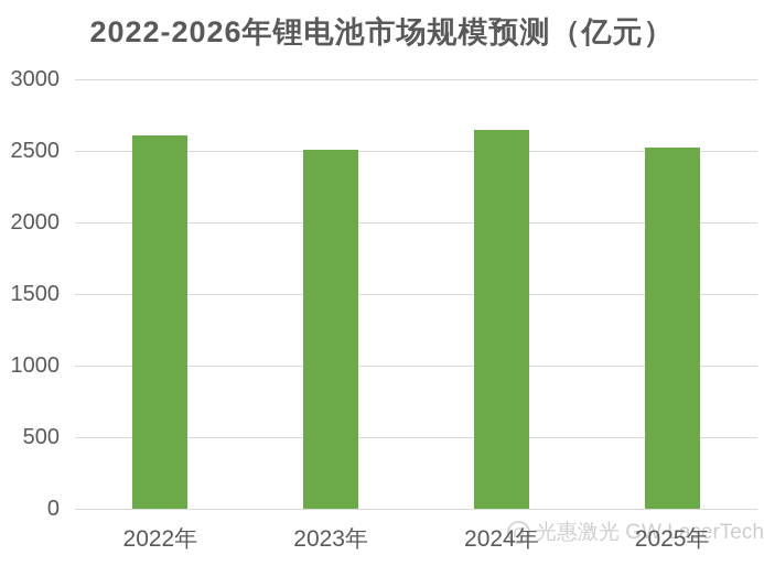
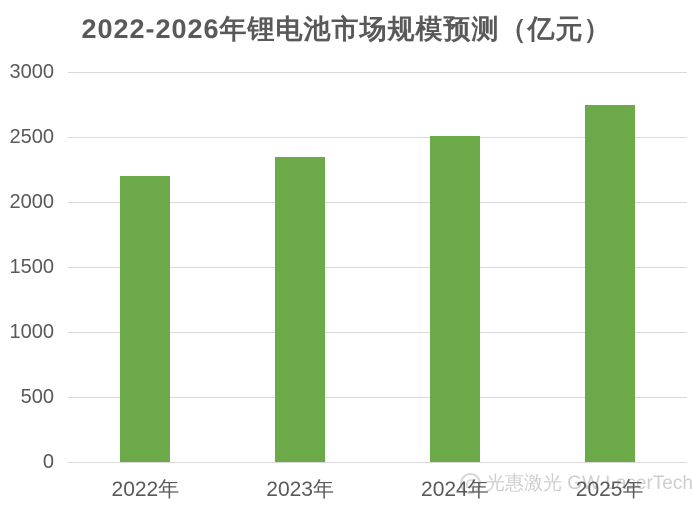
2022年: 2610 -> 2200
2023年: 2510 -> 2350
2024年: 2650 -> 2510
2025年: 2520 -> 2750
